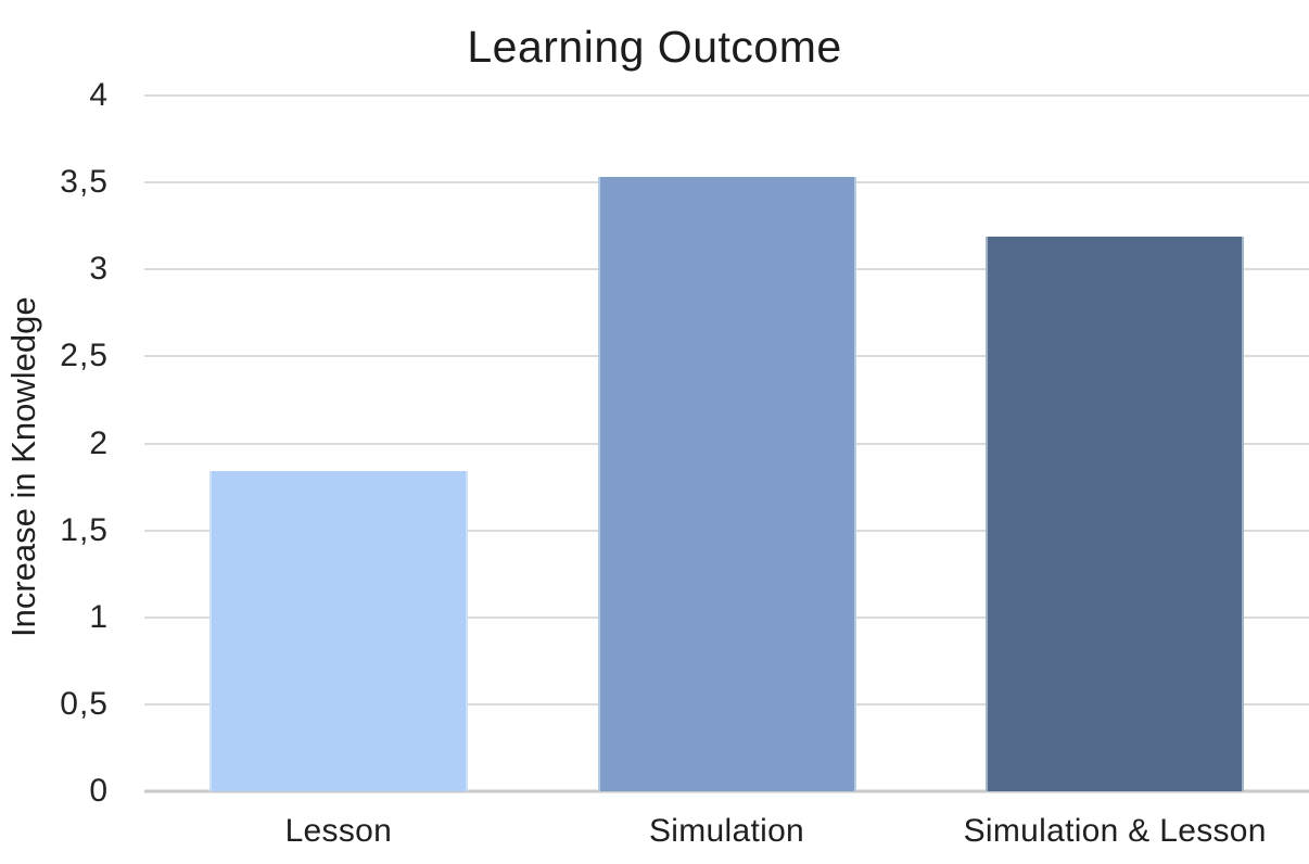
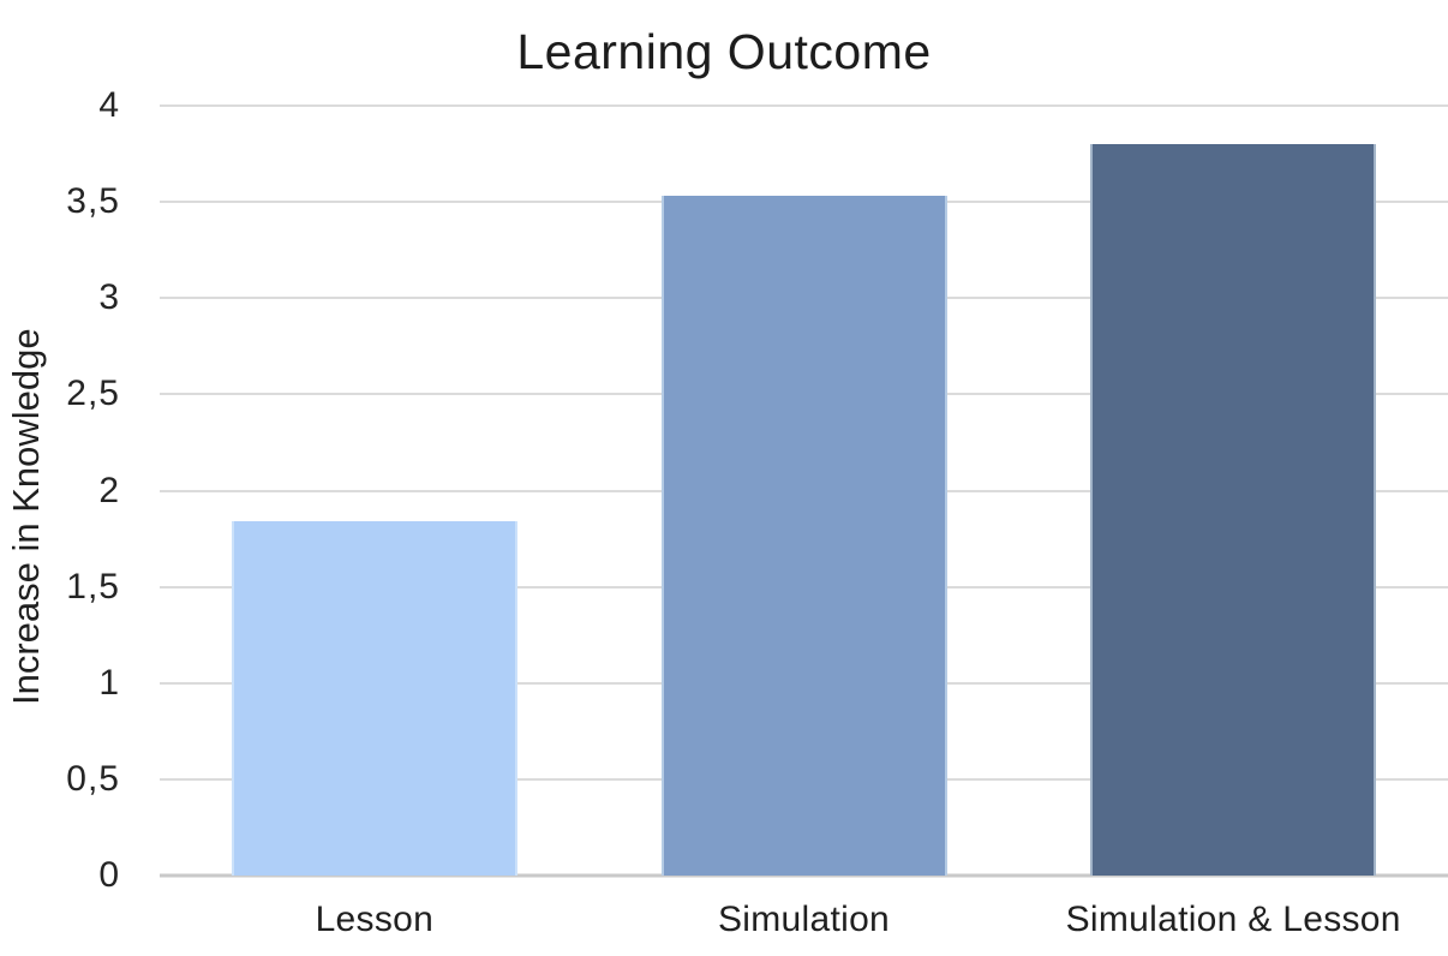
Simulation & Lesson: 3.19 -> 3.80
